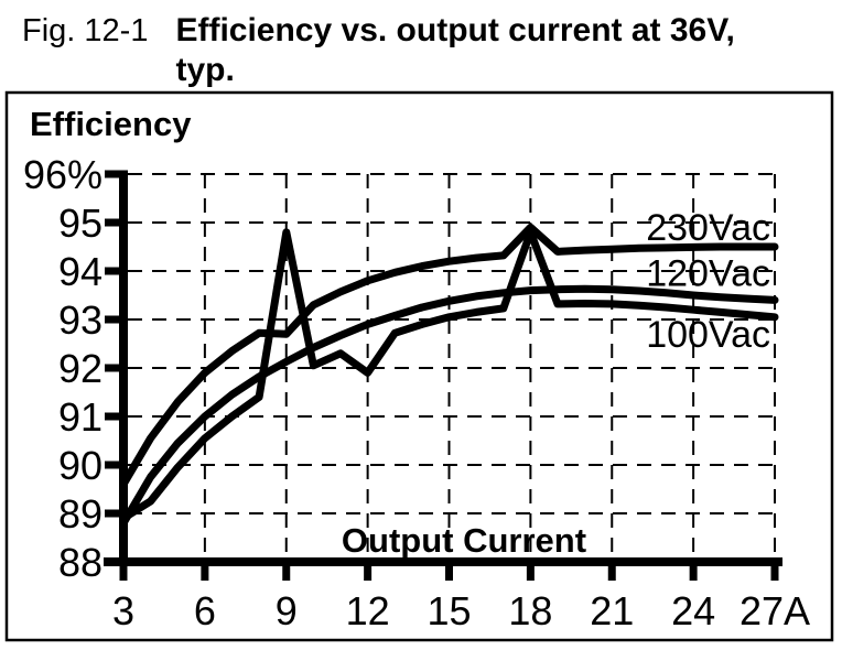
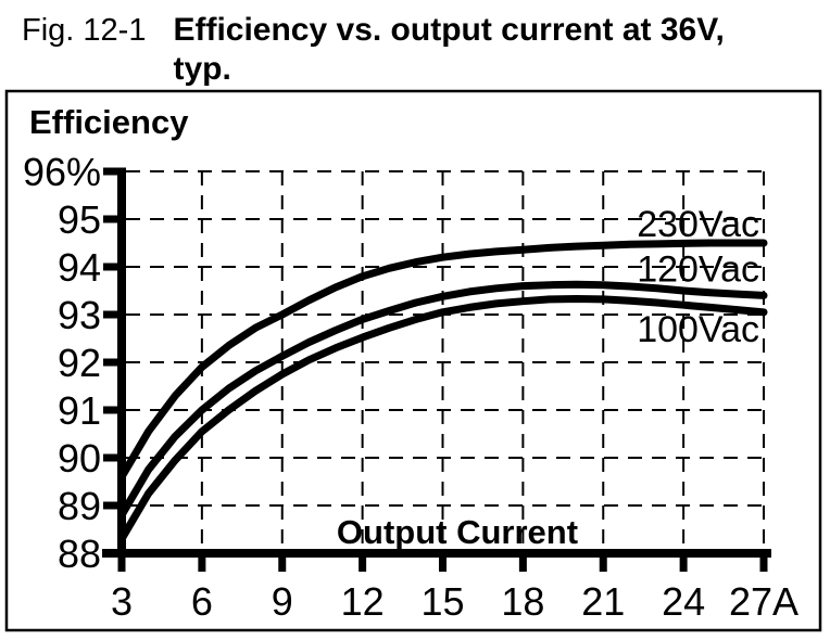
100Vac/3: 88.9% -> 88.3%
230Vac/9: 92.7% -> 93.0%
100Vac/9: 94.8% -> 91.8%
100Vac/12: 91.9% -> 92.5%
230Vac/18: 94.9% -> 94.4%
100Vac/18: 94.8% -> 93.3%
